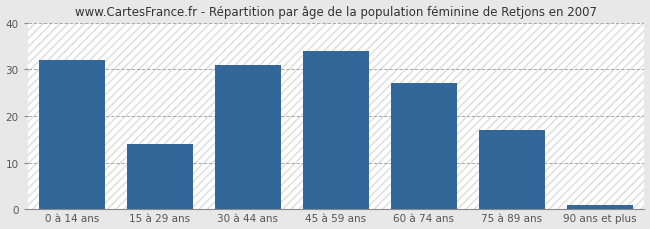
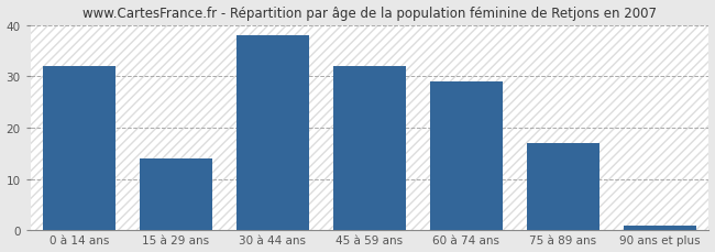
30 à 44 ans: 31 -> 38
45 à 59 ans: 34 -> 32
60 à 74 ans: 27 -> 29
